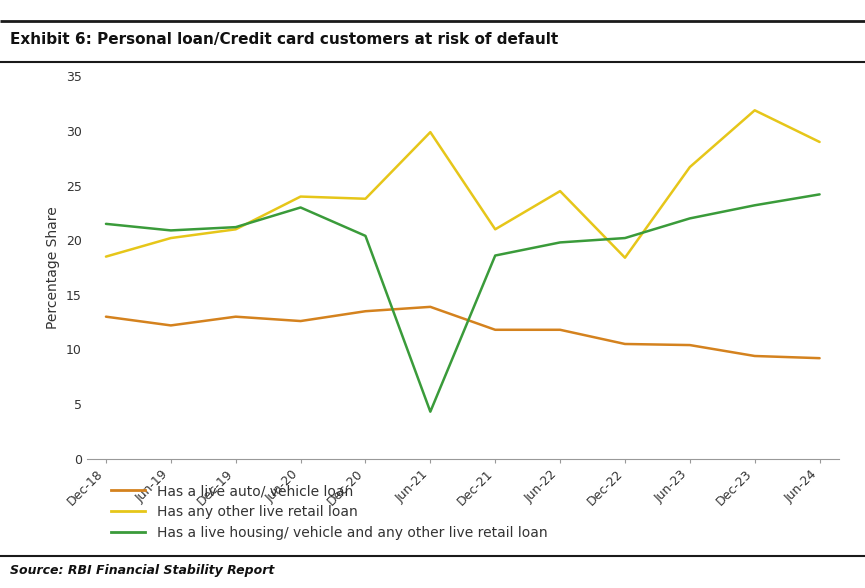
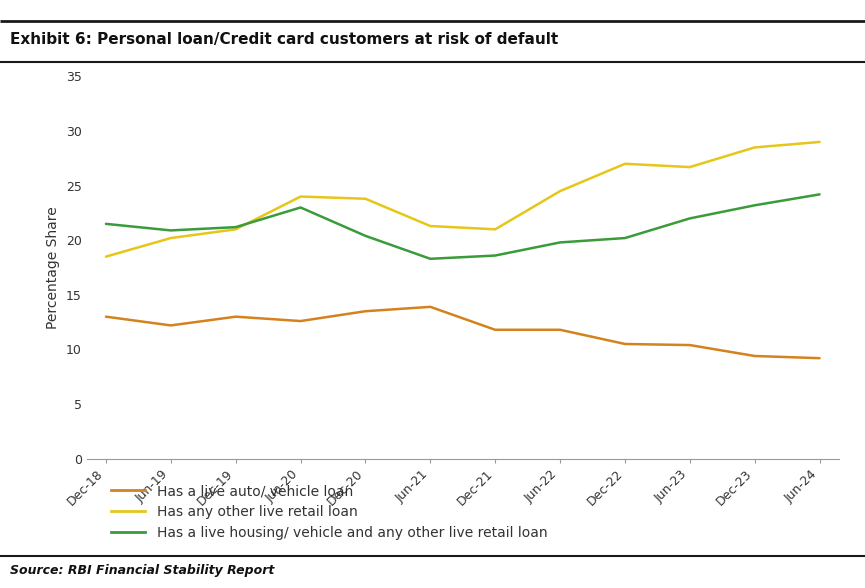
Has any other live retail loan/Jun-21: 29.9 -> 21.3
Has a live housing/ vehicle and any other live retail loan/Jun-21: 4.3 -> 18.3
Has any other live retail loan/Dec-22: 18.4 -> 27.0
Has any other live retail loan/Dec-23: 31.9 -> 28.5
